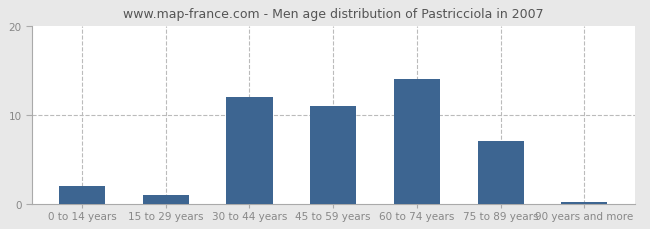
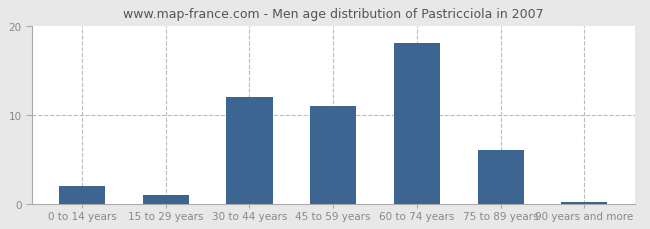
60 to 74 years: 14.0 -> 18.0
75 to 89 years: 7.0 -> 6.0
